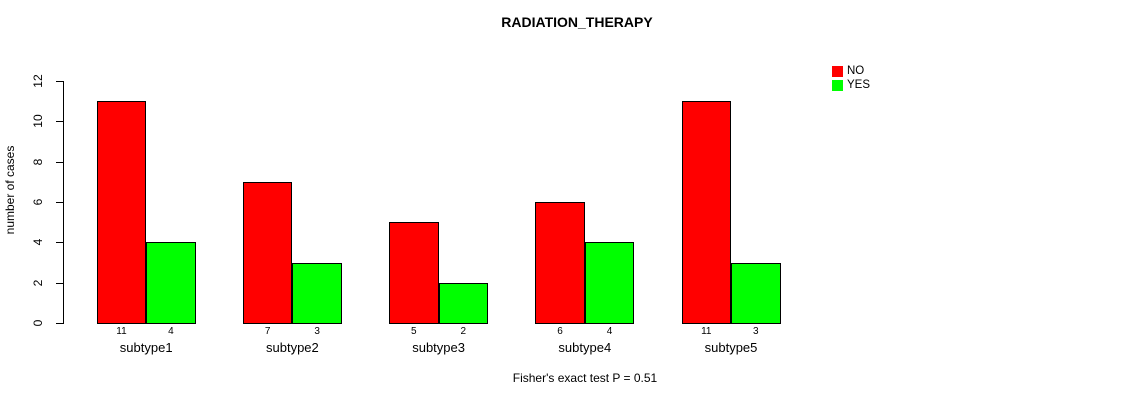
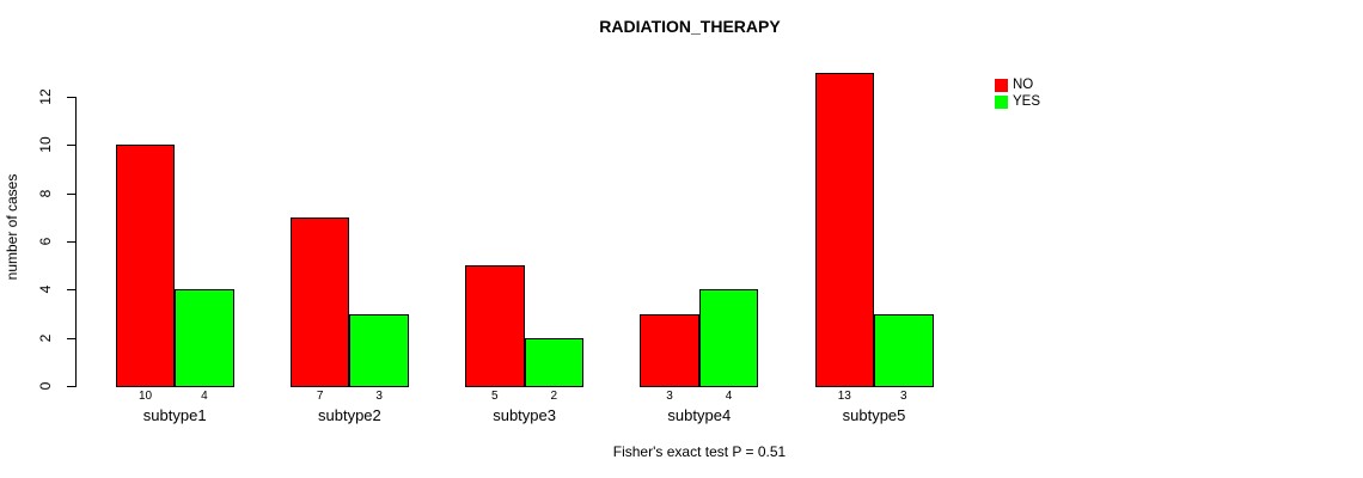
NO/subtype1: 11 -> 10
NO/subtype4: 6 -> 3
NO/subtype5: 11 -> 13
